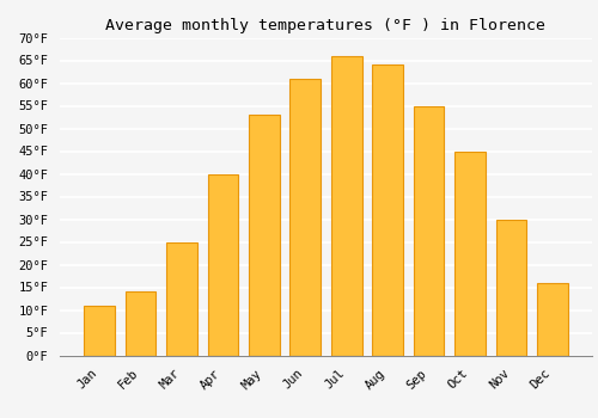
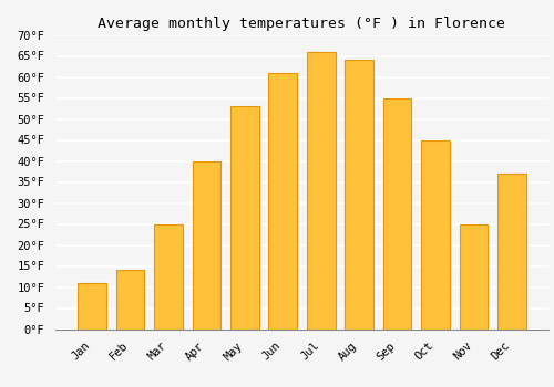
Nov: 30°F -> 25°F
Dec: 16°F -> 37°F
